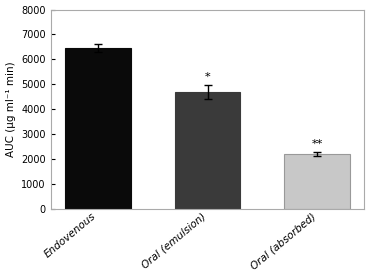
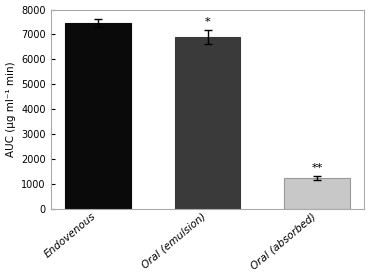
Endovenous: 6450 -> 7450
Oral (emulsion): 4700 -> 6900
Oral (absorbed): 2200 -> 1250
